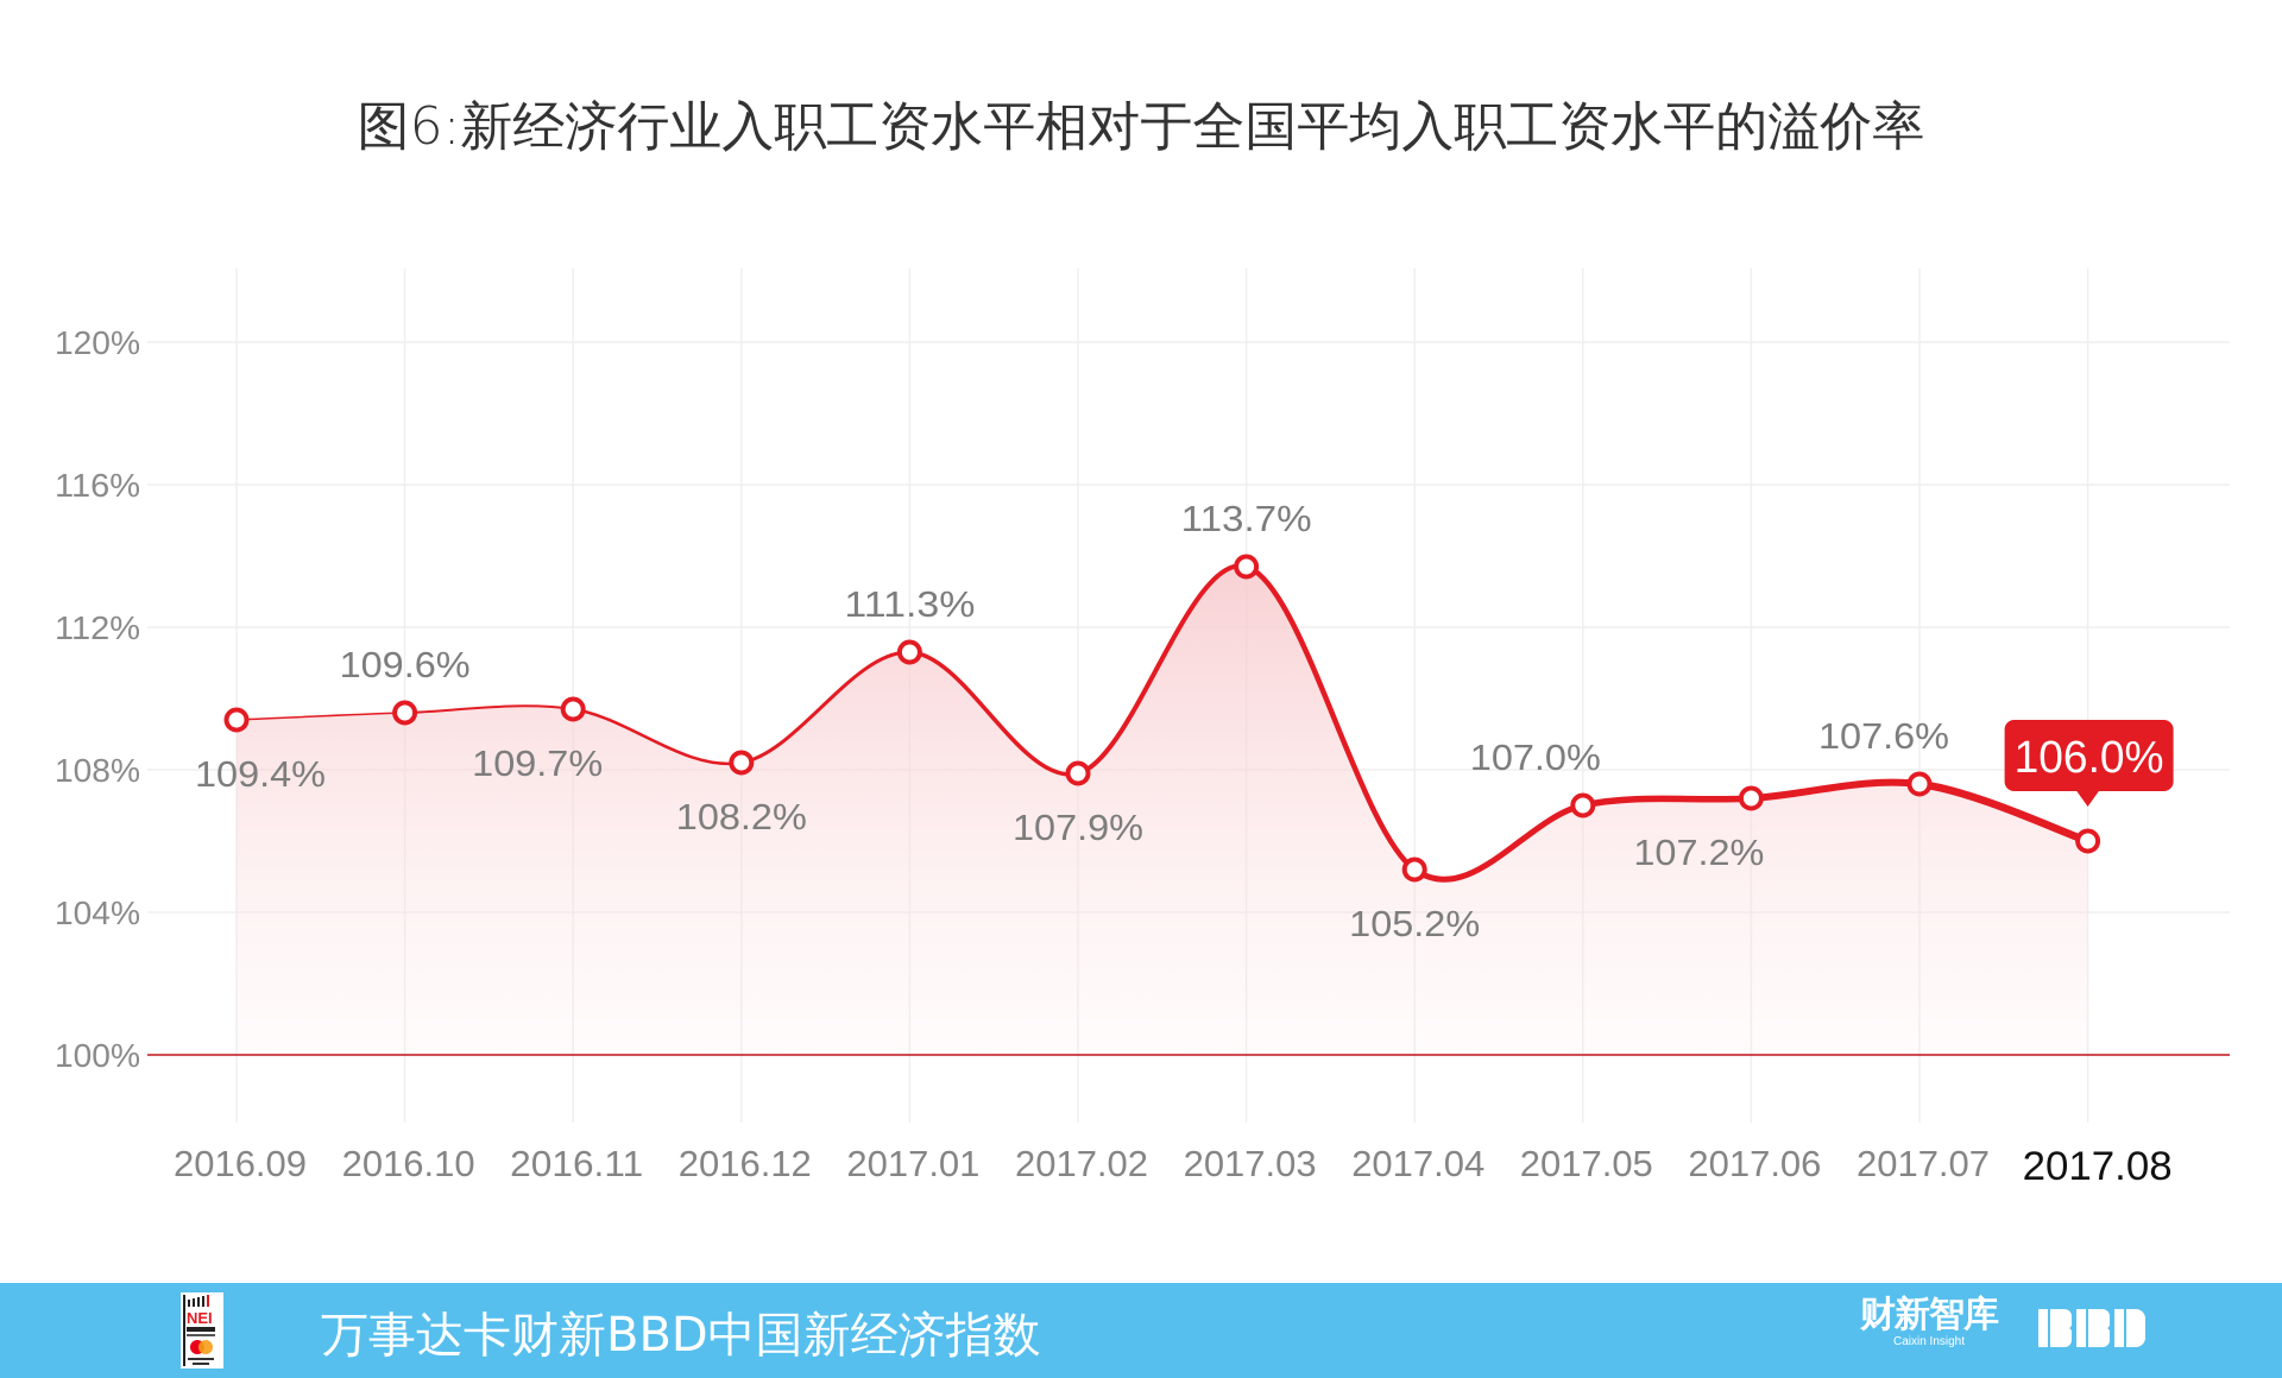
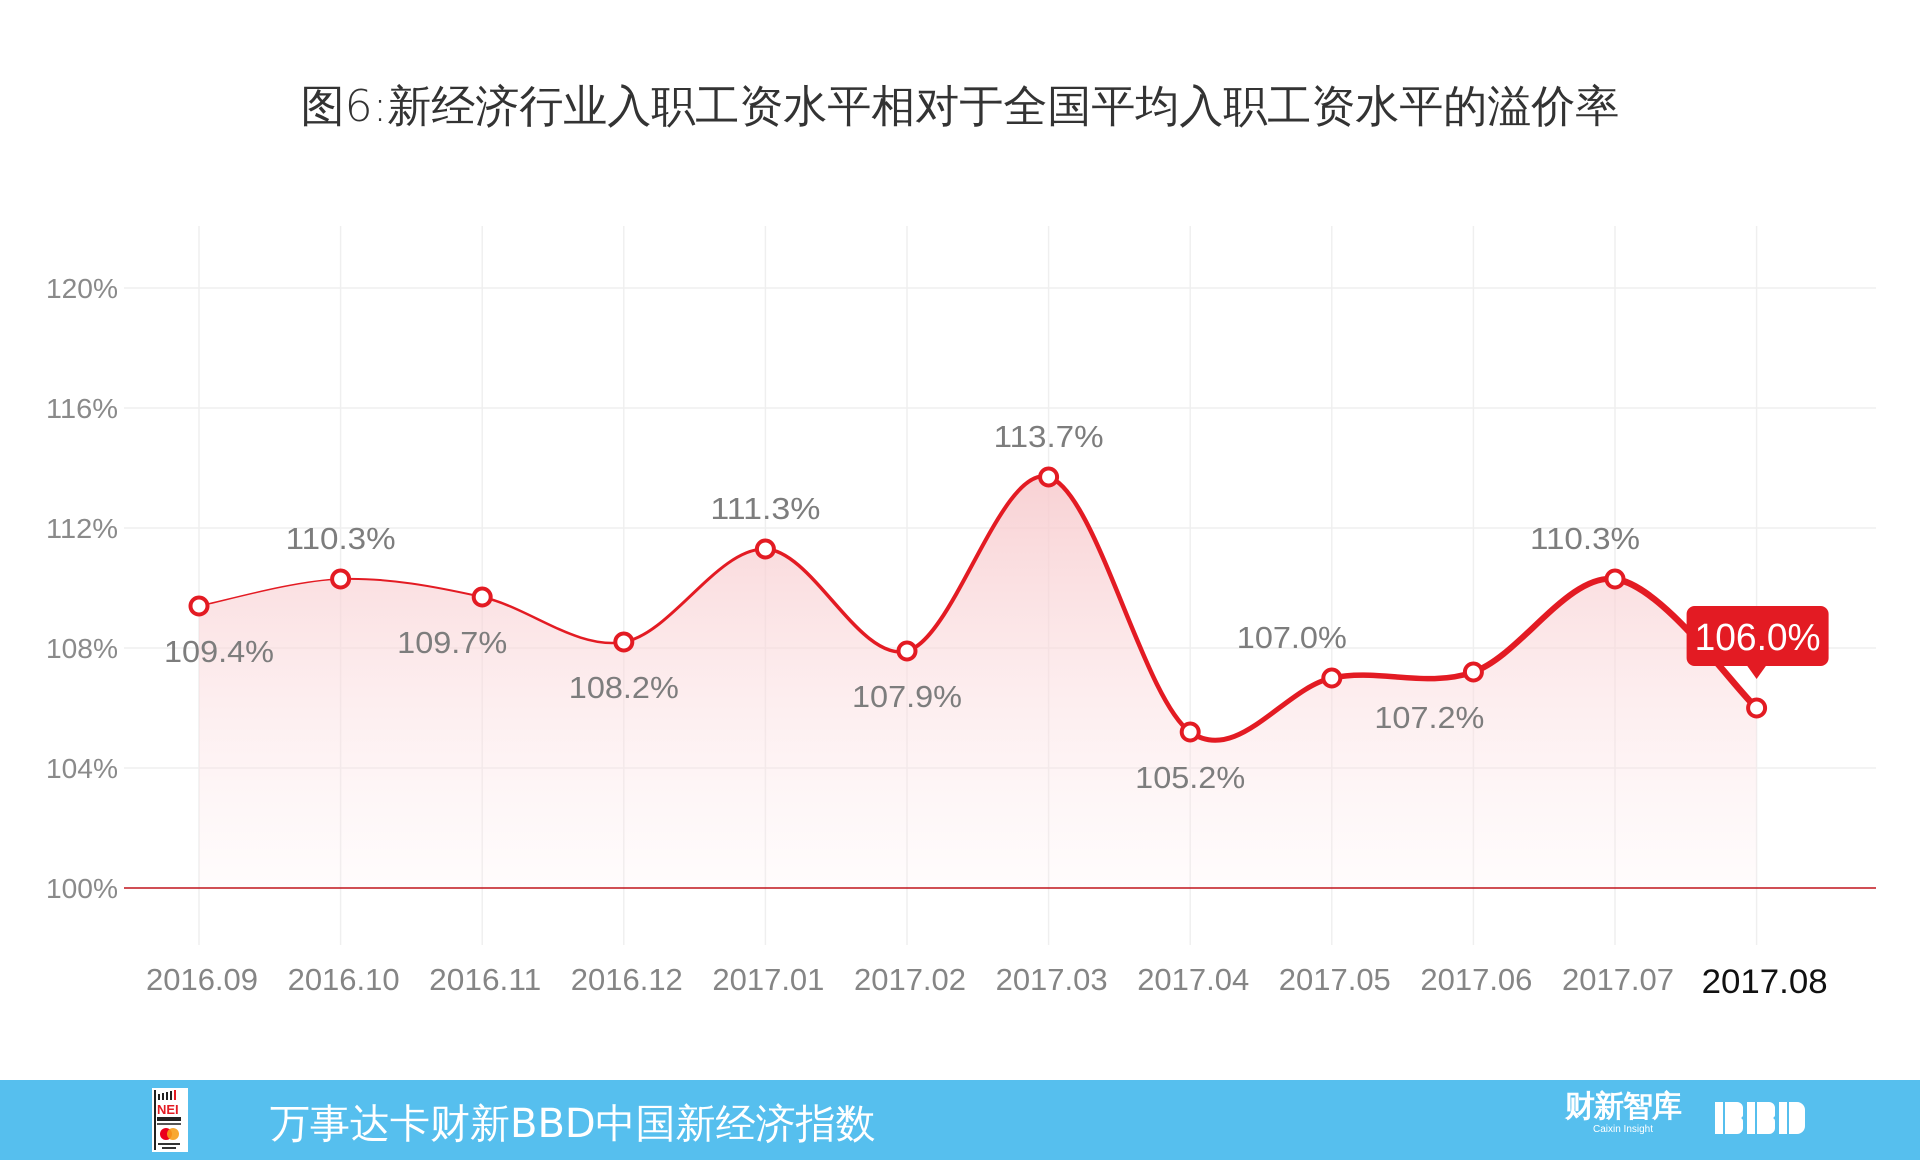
2016.10: 109.6% -> 110.3%
2017.07: 107.6% -> 110.3%
